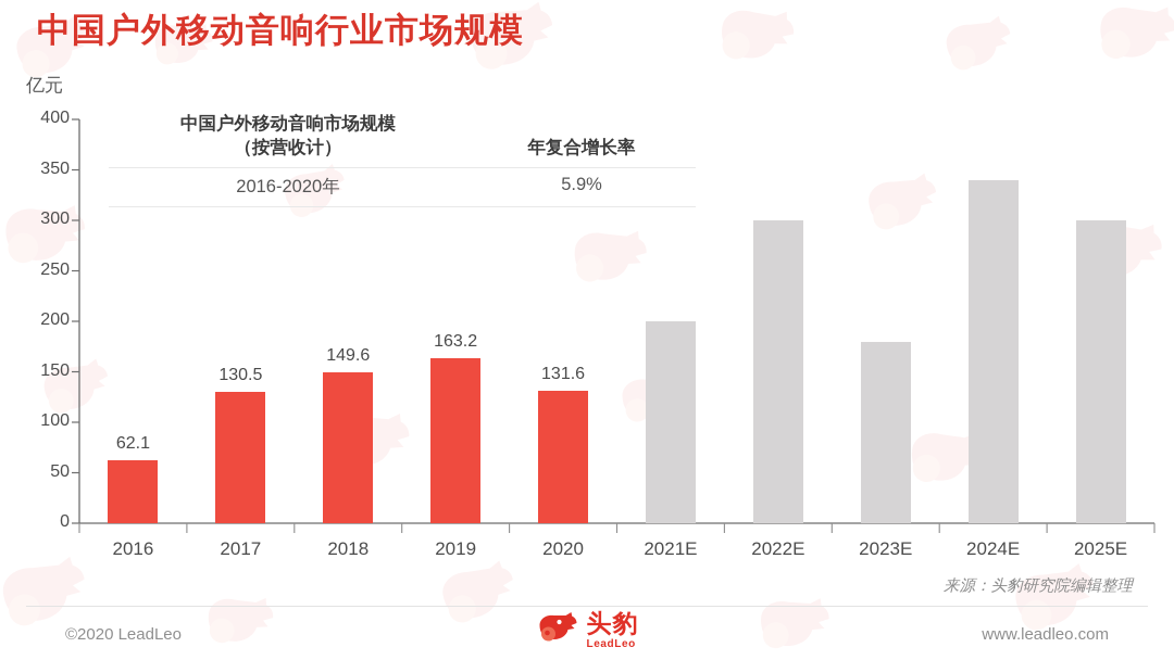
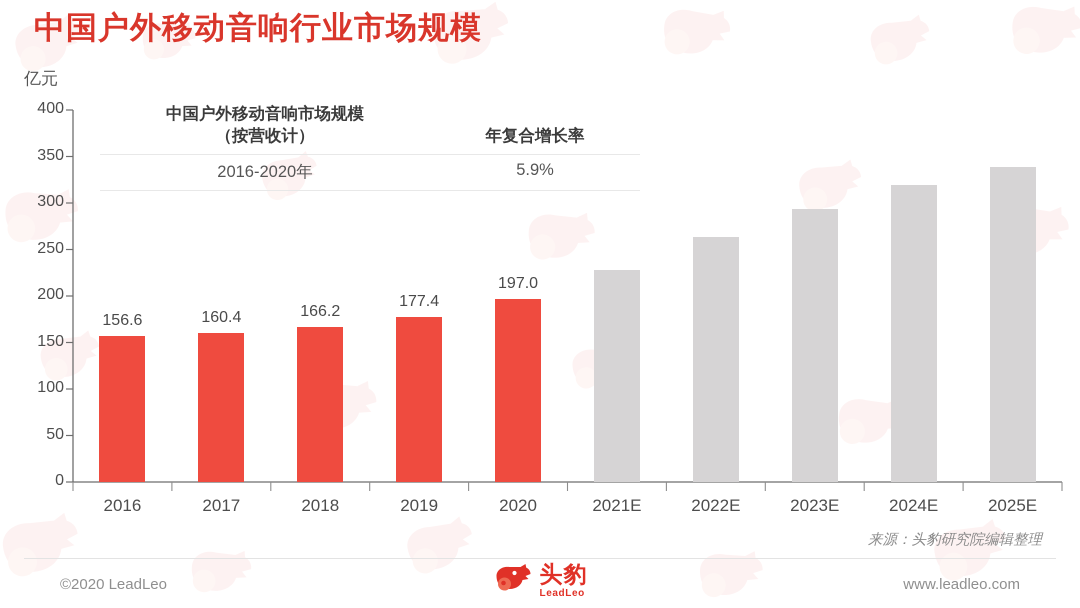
2016: 62.1 -> 156.6
2017: 130.5 -> 160.4
2018: 149.6 -> 166.2
2019: 163.2 -> 177.4
2020: 131.6 -> 197.0
2021E: 200 -> 230
2022E: 300 -> 260
2023E: 180 -> 290
2024E: 340 -> 320
2025E: 300 -> 340
